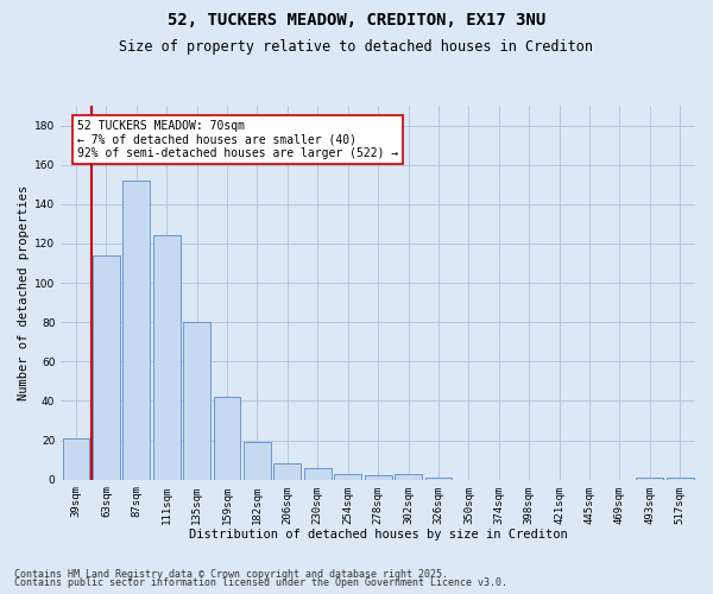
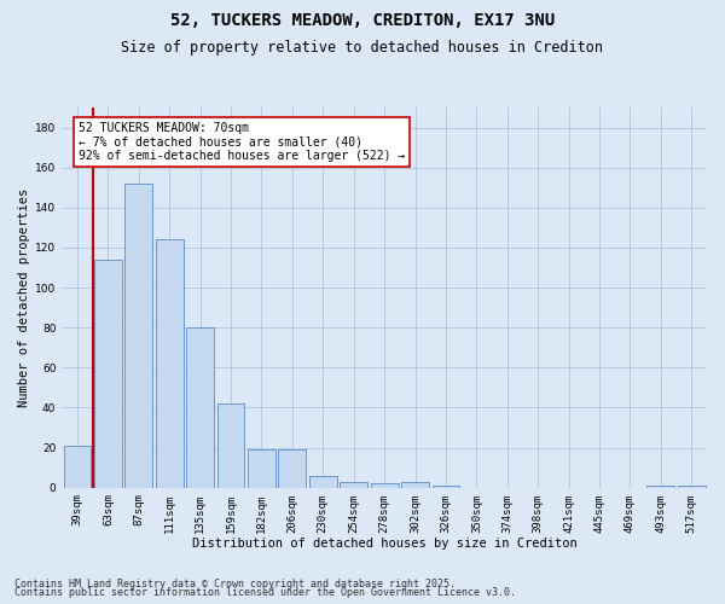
206sqm: 8 -> 19
